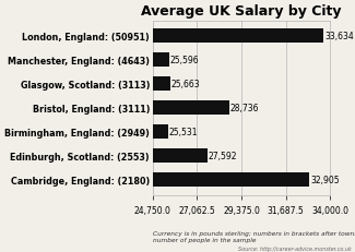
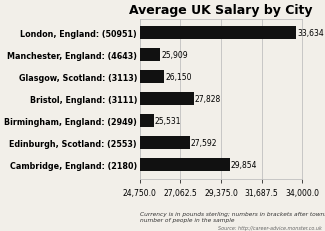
Manchester, England: (4643): 25,596 -> 25,909
Glasgow, Scotland: (3113): 25,663 -> 26,150
Bristol, England: (3111): 28,736 -> 27,828
Cambridge, England: (2180): 32,905 -> 29,854
